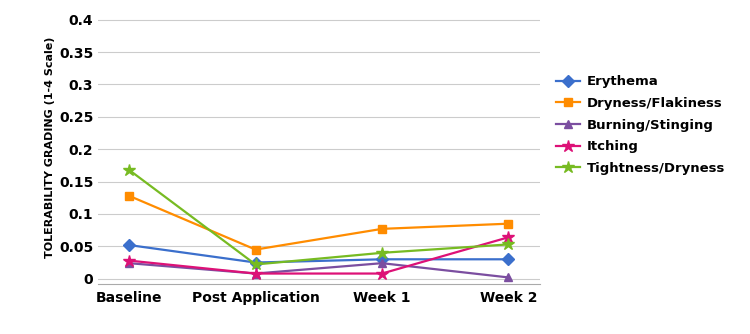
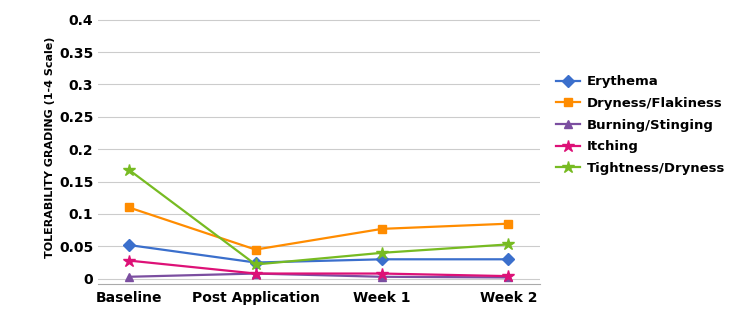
Dryness/Flakiness/Baseline: 0.128 -> 0.110
Burning/Stinging/Baseline: 0.024 -> 0.003
Burning/Stinging/Week 1: 0.024 -> 0.003
Itching/Week 2: 0.064 -> 0.004
